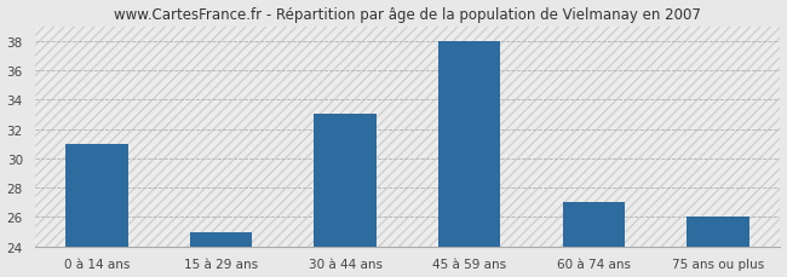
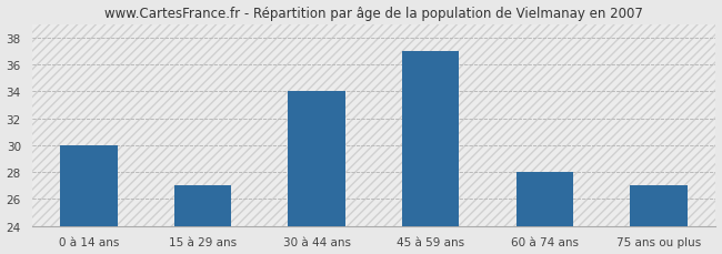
0 à 14 ans: 31 -> 30
15 à 29 ans: 25 -> 27
30 à 44 ans: 33 -> 34
45 à 59 ans: 38 -> 37
60 à 74 ans: 27 -> 28
75 ans ou plus: 26 -> 27
